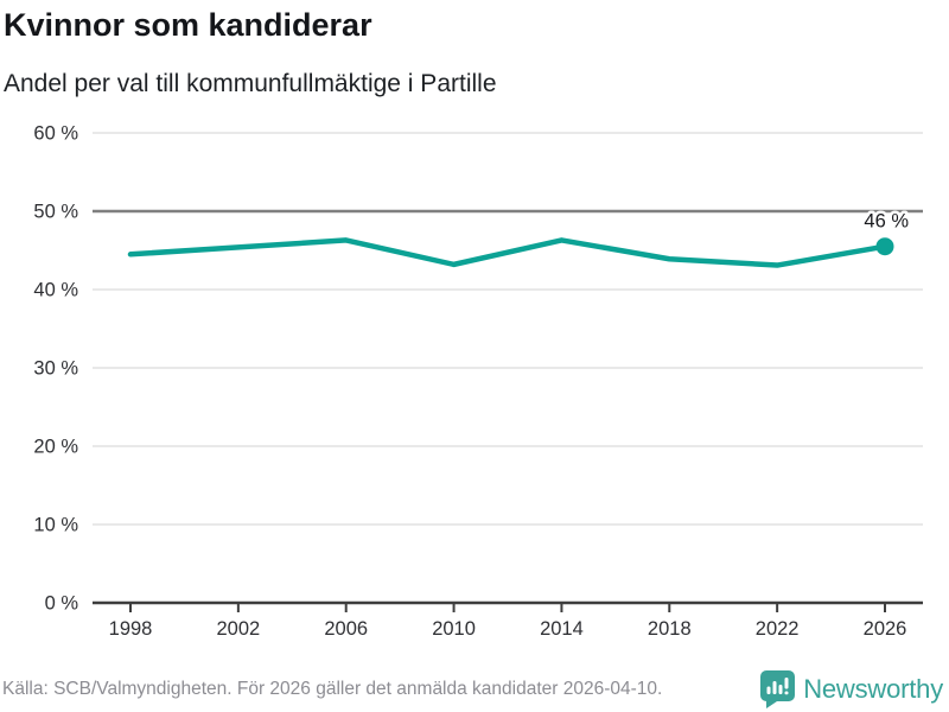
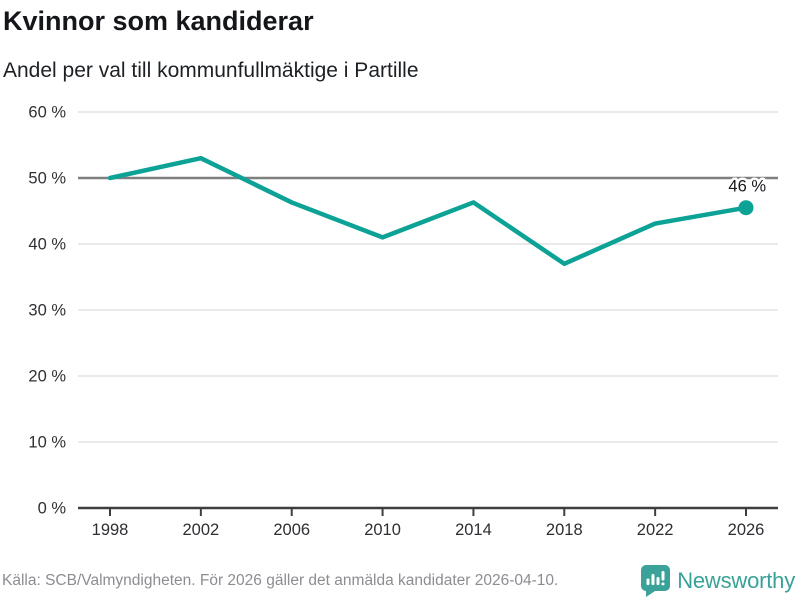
1998: 44% -> 50%
2002: 45% -> 53%
2010: 43% -> 41%
2018: 44% -> 37%
